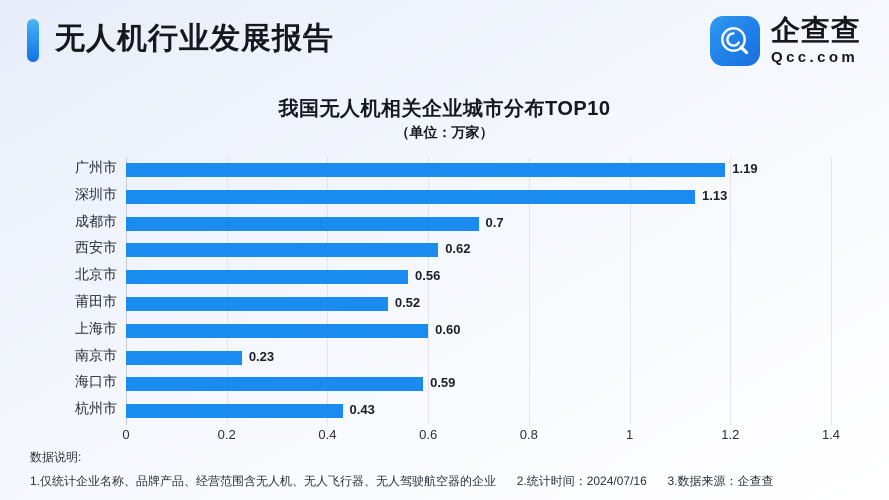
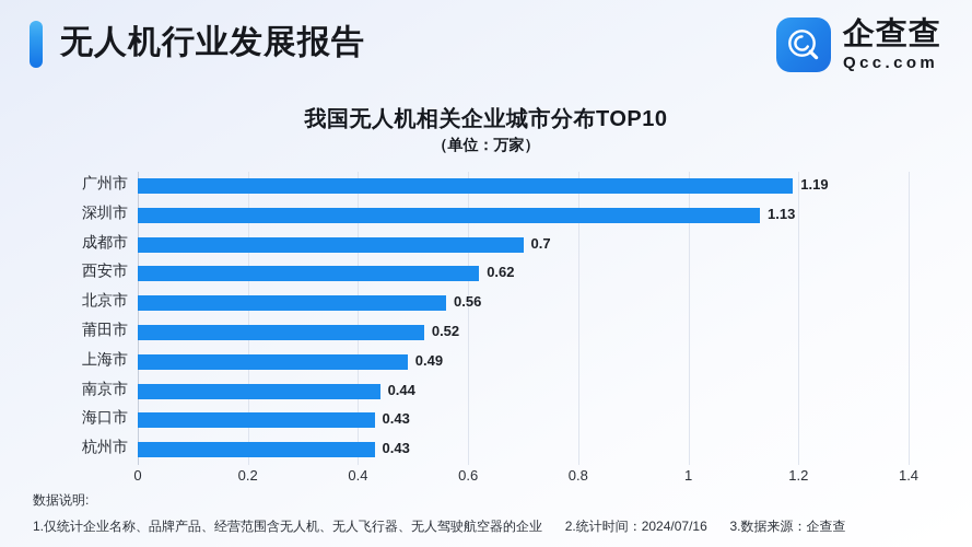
上海市: 0.60 -> 0.49
南京市: 0.23 -> 0.44
海口市: 0.59 -> 0.43
